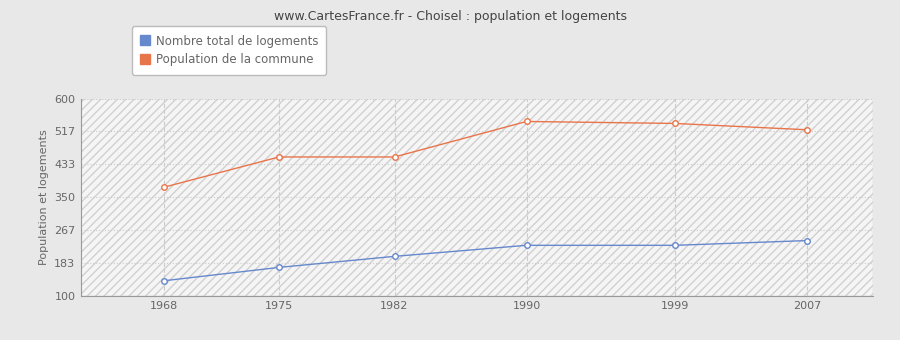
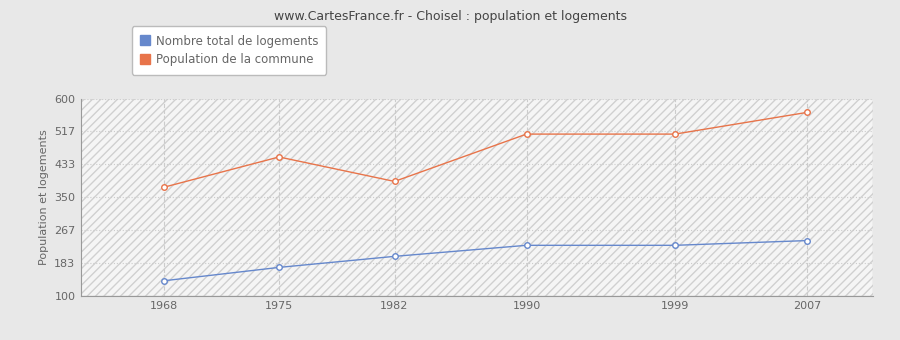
Population de la commune/1982: 452 -> 390
Population de la commune/1990: 542 -> 510
Population de la commune/1999: 537 -> 510
Population de la commune/2007: 521 -> 565
